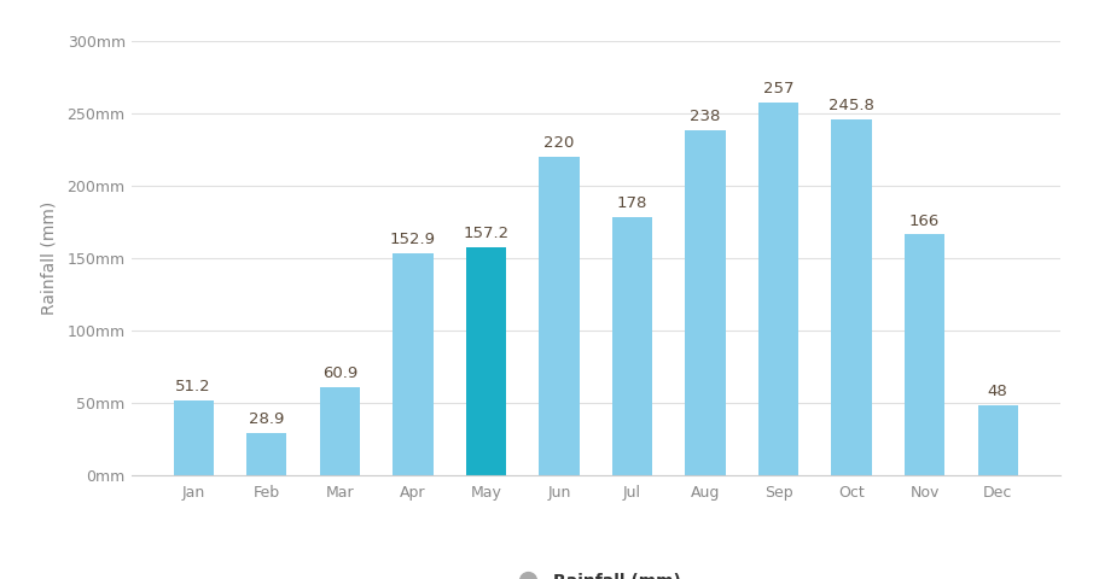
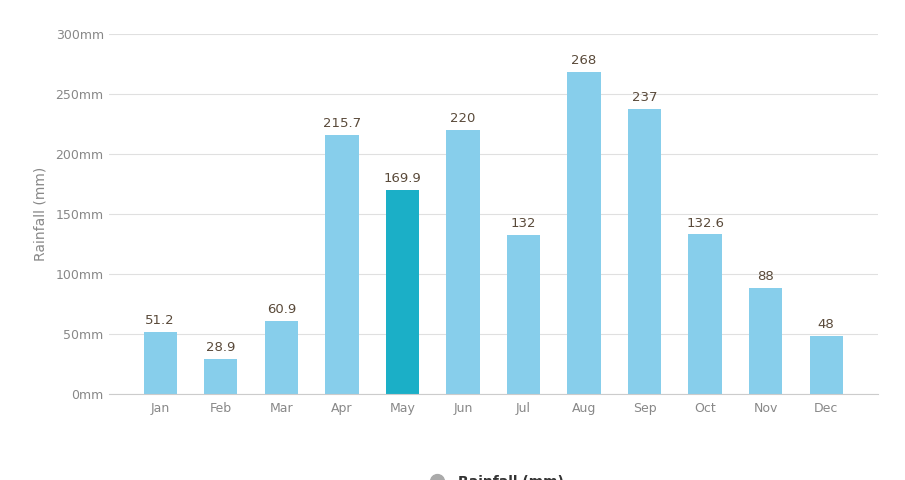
Apr: 152.9 -> 215.7
May: 157.2 -> 169.9
Jul: 178 -> 132
Aug: 238 -> 268
Sep: 257 -> 237
Oct: 245.8 -> 132.6
Nov: 166 -> 88
